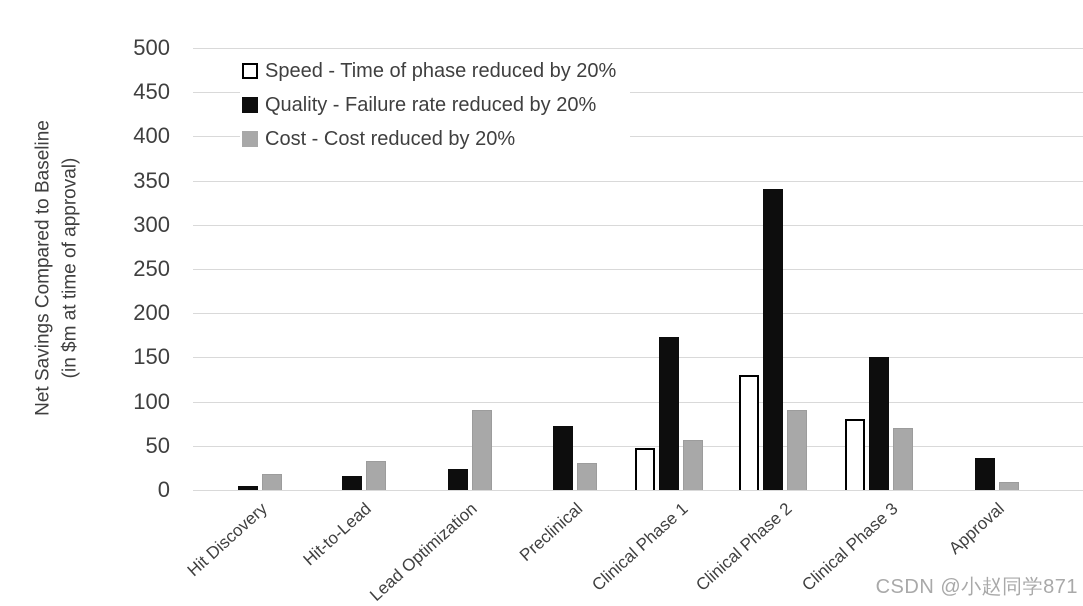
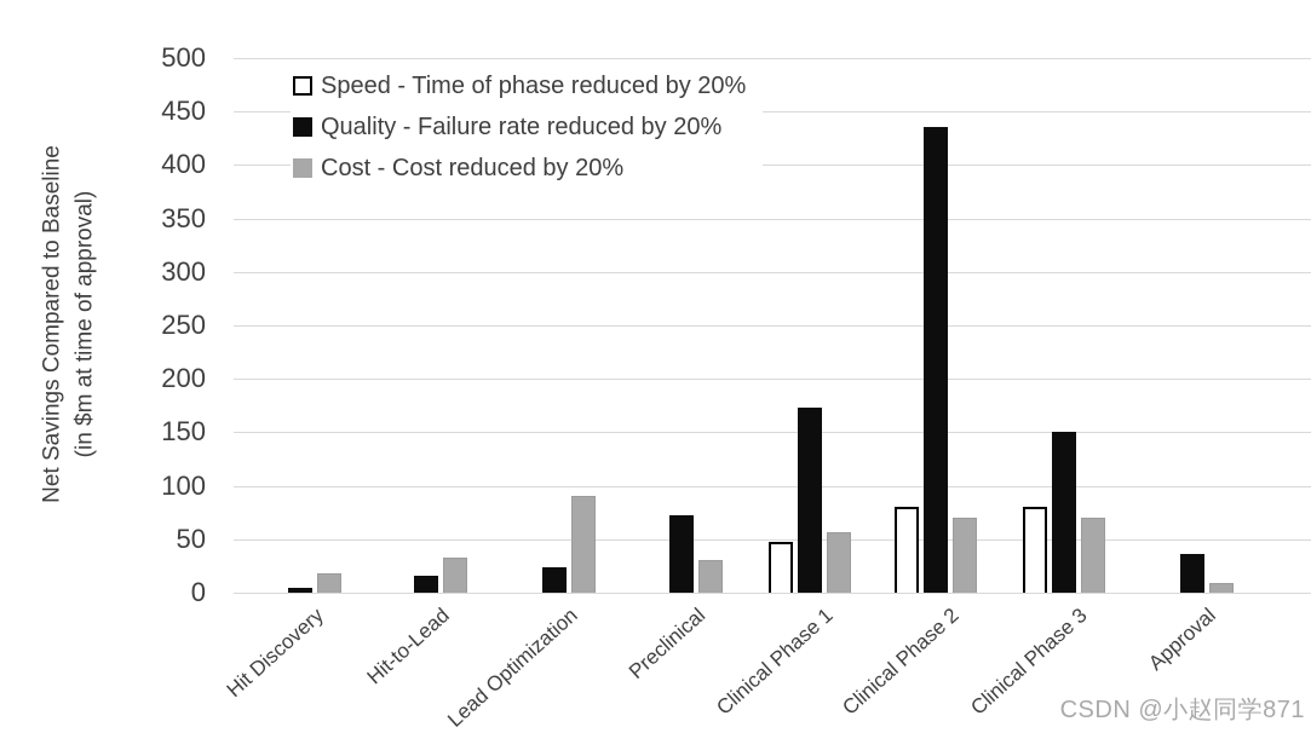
Speed - Time of phase reduced by 20%/Clinical Phase 2: 130 -> 80
Quality - Failure rate reduced by 20%/Clinical Phase 2: 340 -> 440
Cost - Cost reduced by 20%/Clinical Phase 2: 90 -> 70
